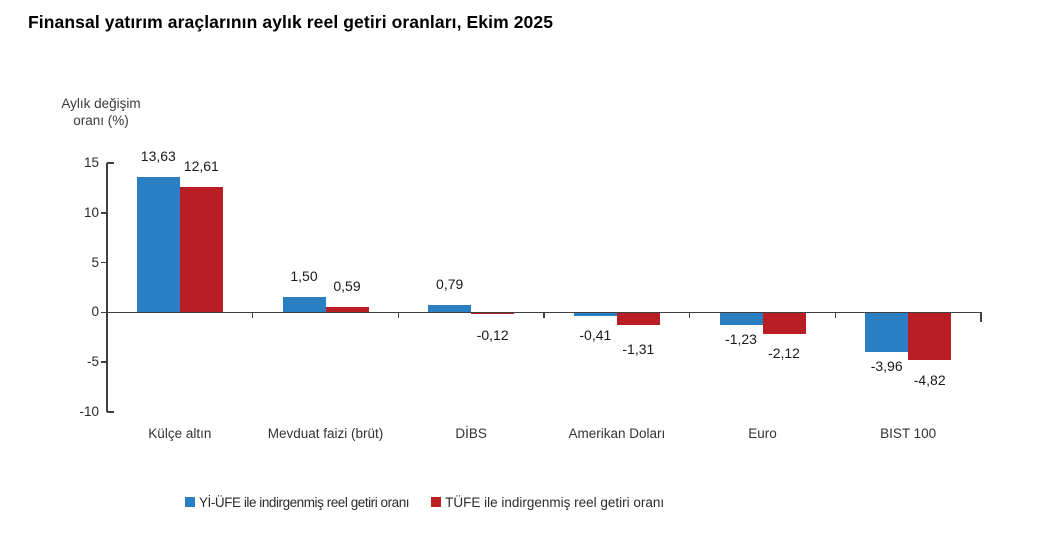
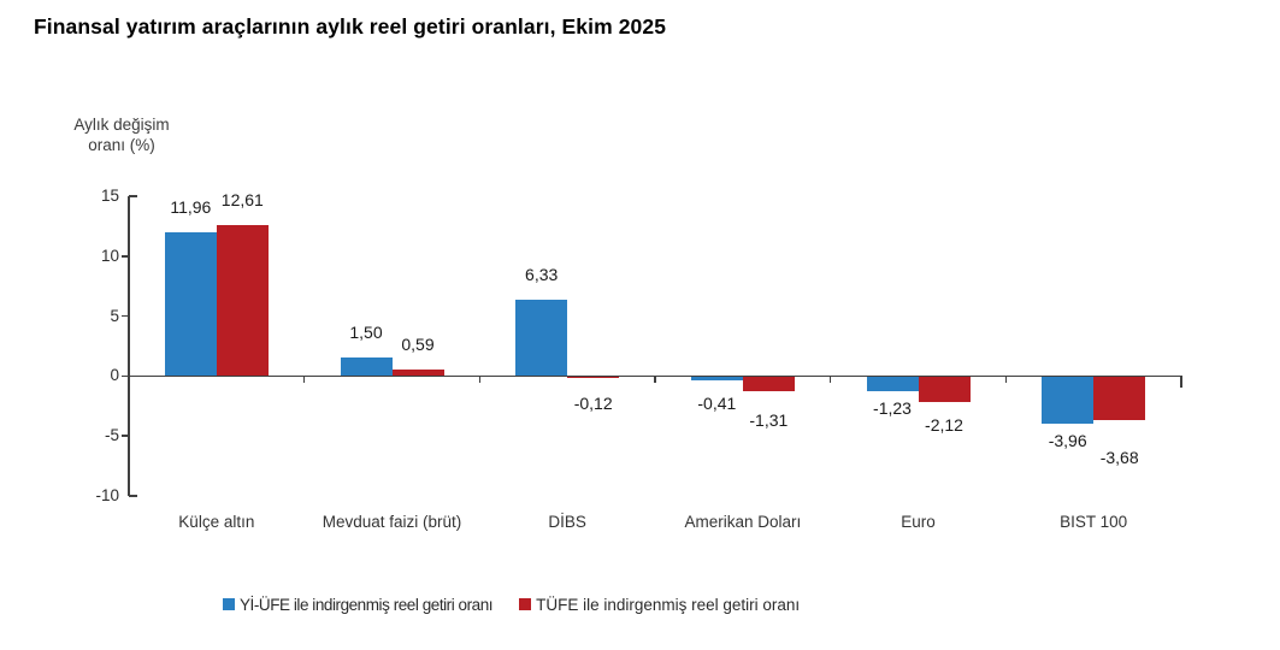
Yİ-ÜFE ile indirgenmiş reel getiri oranı/Külçe altın: 13,63 -> 11,96
Yİ-ÜFE ile indirgenmiş reel getiri oranı/DİBS: 0,79 -> 6,33
TÜFE ile indirgenmiş reel getiri oranı/BIST 100: -4,82 -> -3,68
